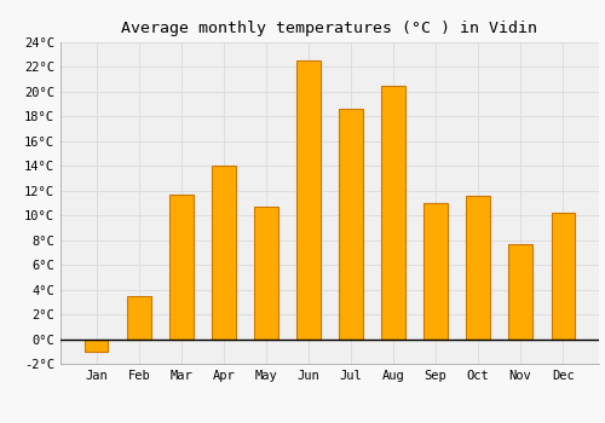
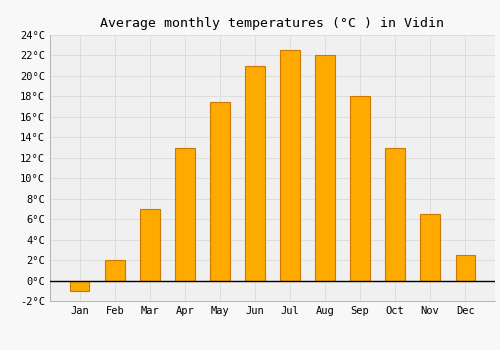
Feb: 3.5°C -> 2.0°C
Mar: 11.7°C -> 7.0°C
Apr: 14.0°C -> 13.0°C
May: 10.7°C -> 17.5°C
Jun: 22.5°C -> 21.0°C
Jul: 18.6°C -> 22.5°C
Aug: 20.5°C -> 22.0°C
Sep: 11.0°C -> 18.0°C
Oct: 11.6°C -> 13.0°C
Nov: 7.7°C -> 6.5°C
Dec: 10.2°C -> 2.5°C
